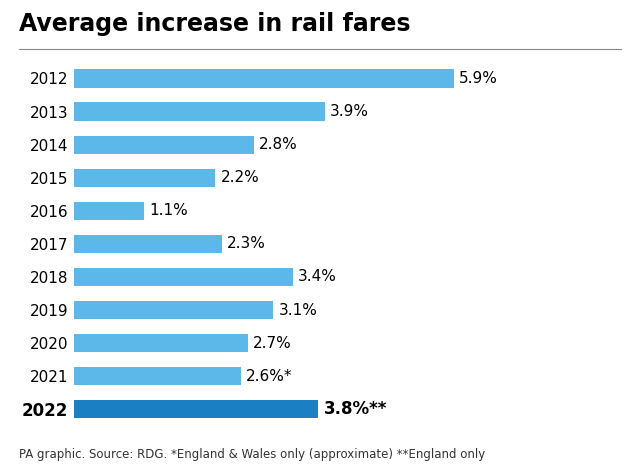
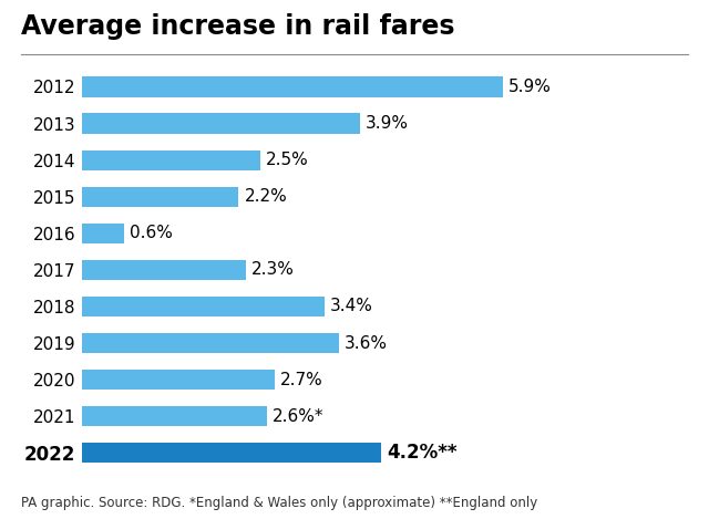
2014: 2.8% -> 2.5%
2016: 1.1% -> 0.6%
2019: 3.1% -> 3.6%
2022: 3.8%** -> 4.2%**
